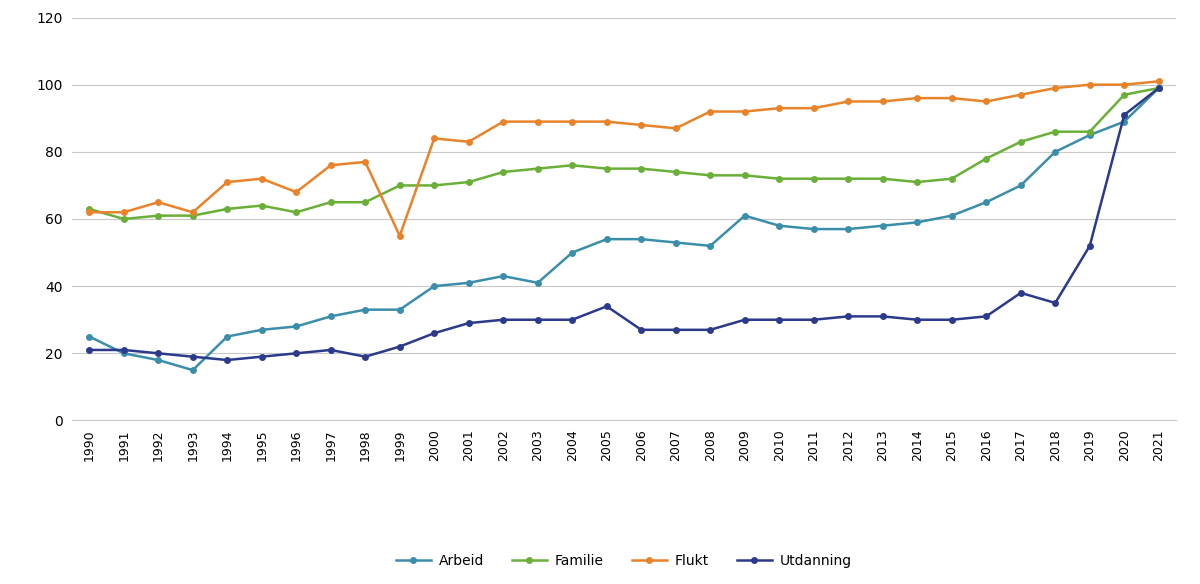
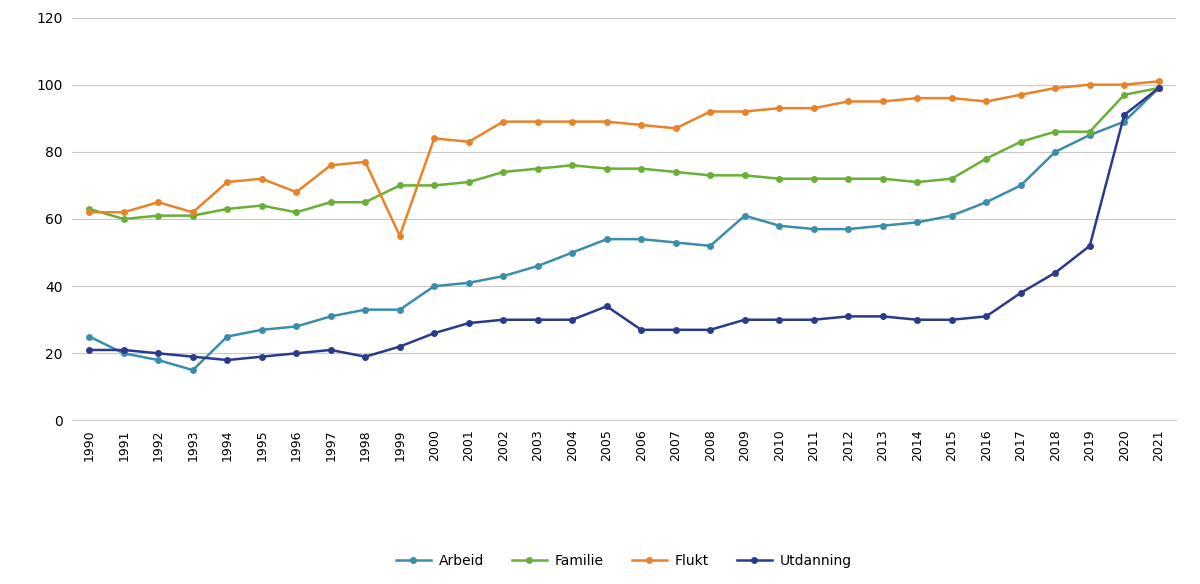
Arbeid/2003: 41 -> 46
Utdanning/2018: 35 -> 44
